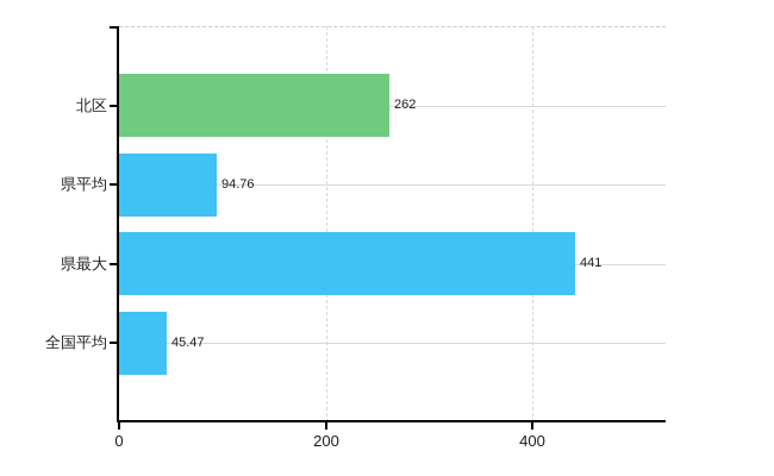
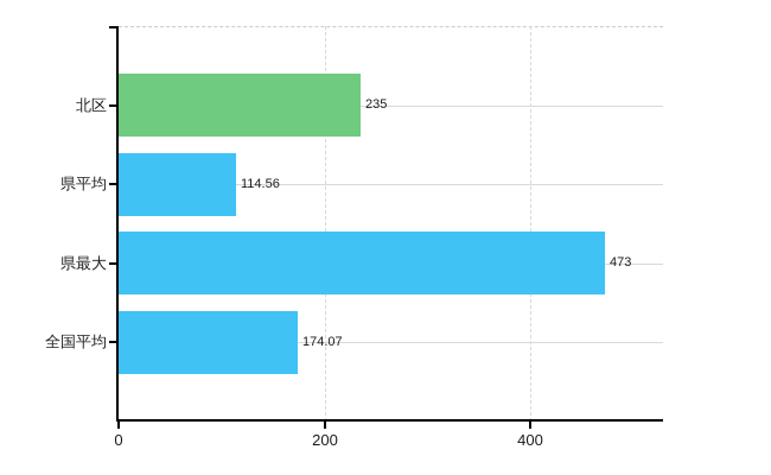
北区: 262 -> 235
県平均: 94.76 -> 114.56
県最大: 441 -> 473
全国平均: 45.47 -> 174.07
